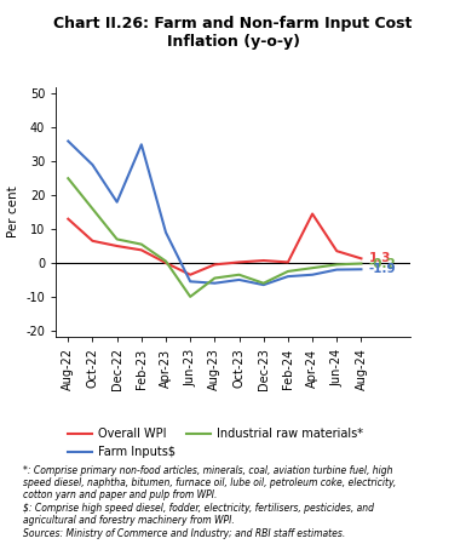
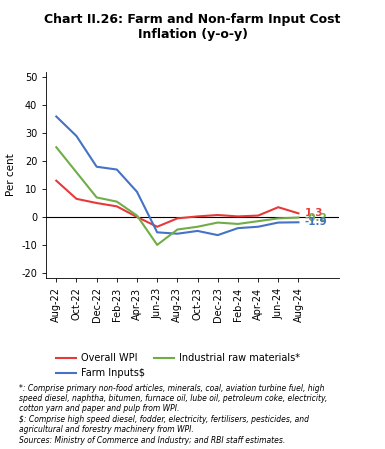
Farm Inputs$/Feb-23: 35.0 -> 17.0
Industrial raw materials*/Dec-23: -6.0 -> -2.0
Overall WPI/Apr-24: 14.5 -> 0.5
